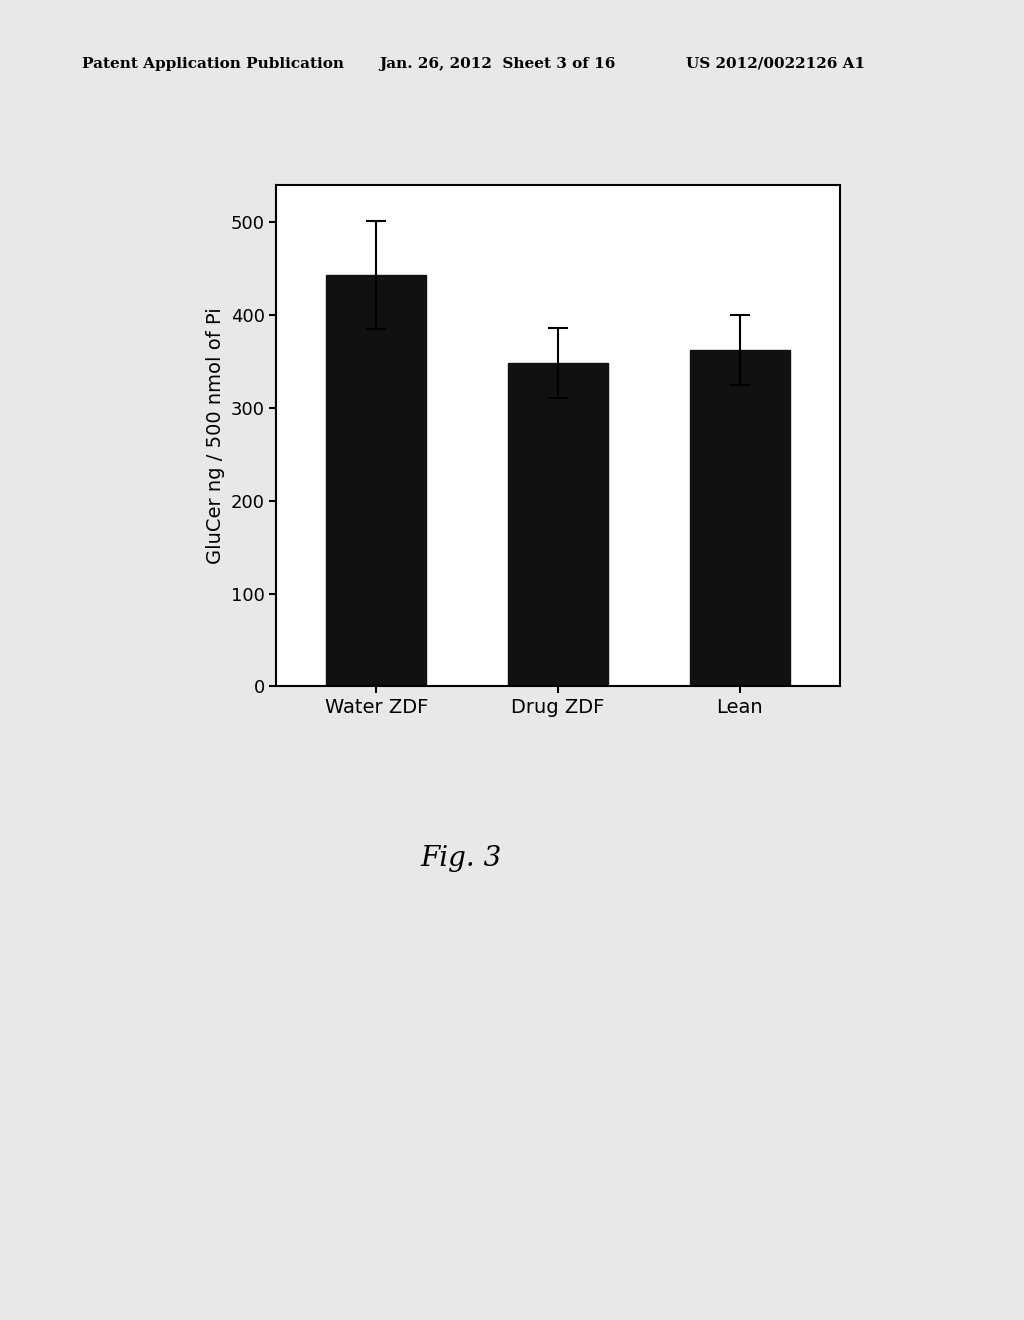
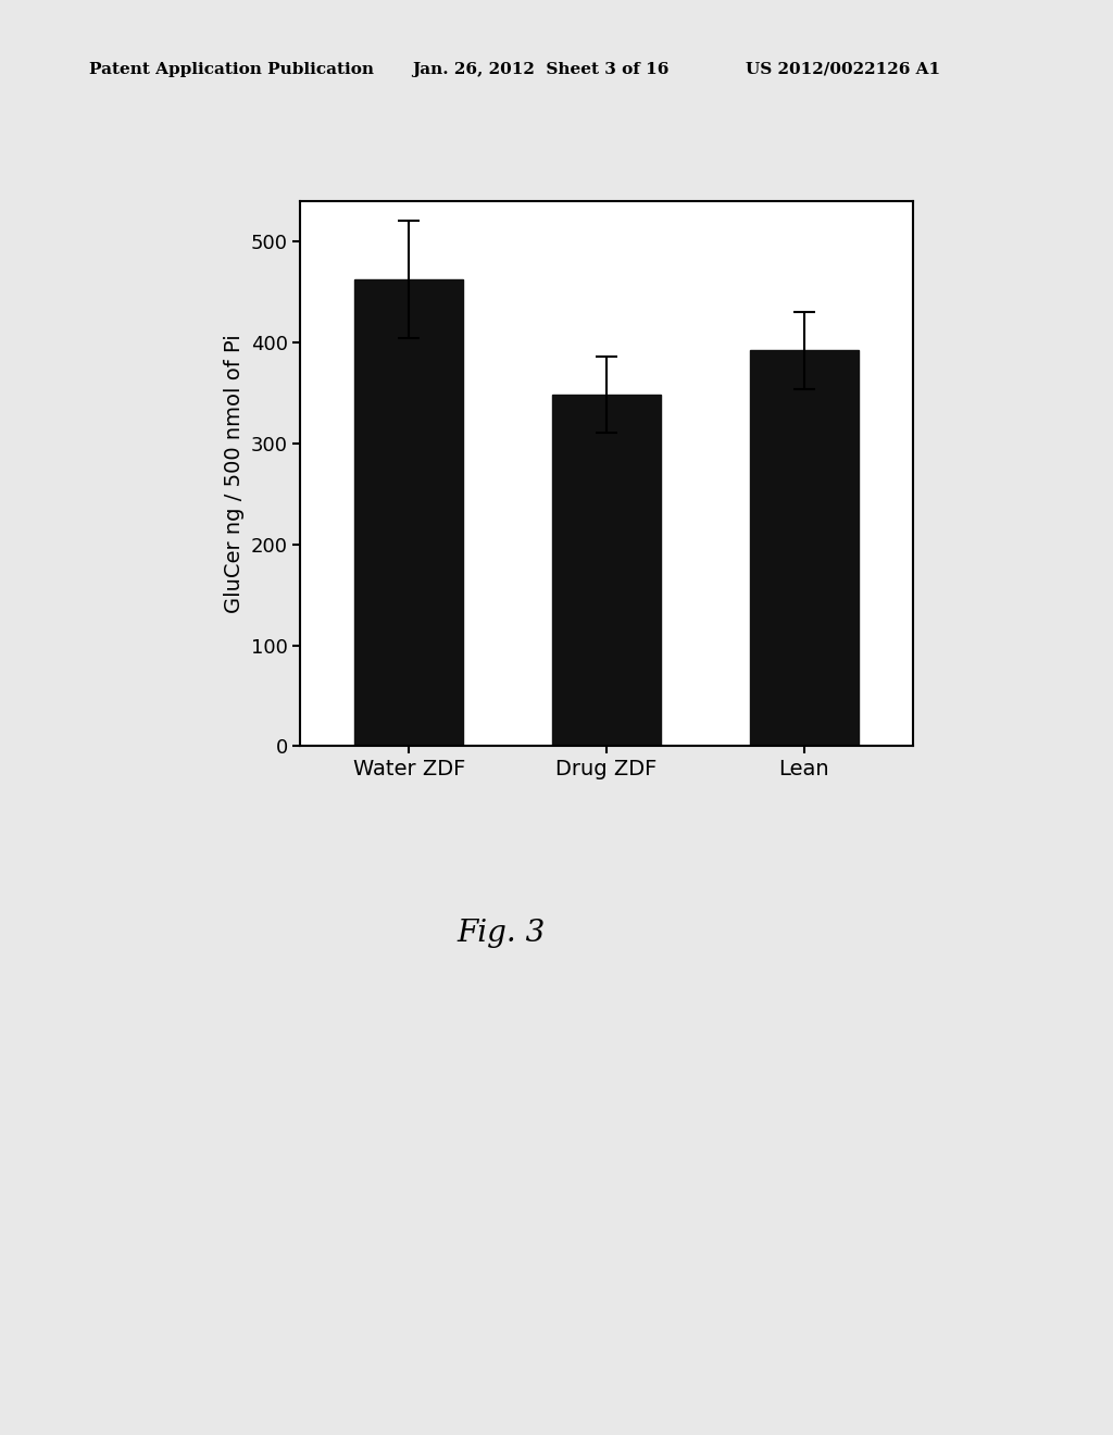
Water ZDF: 443 -> 462
Lean: 362 -> 392
